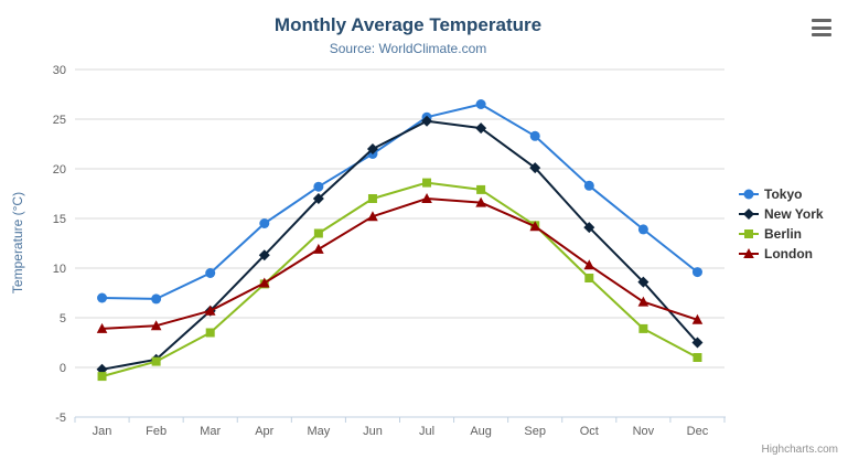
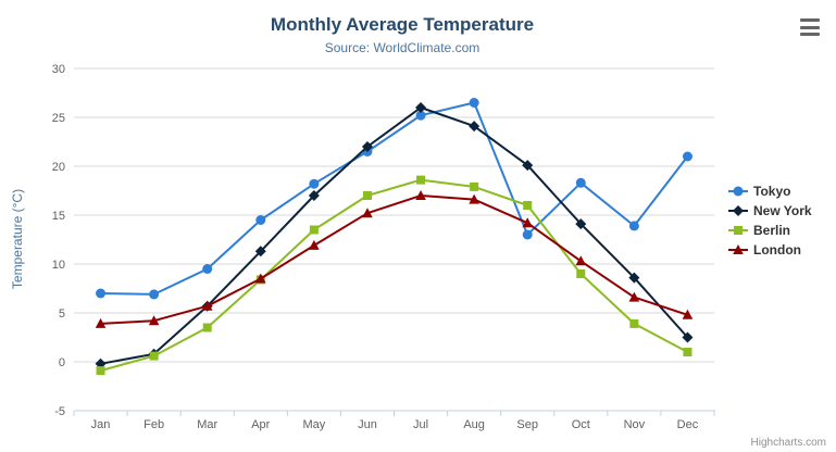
New York/Jul: 25 -> 26
Tokyo/Sep: 23 -> 13
Berlin/Sep: 14 -> 16
Tokyo/Dec: 10 -> 21
